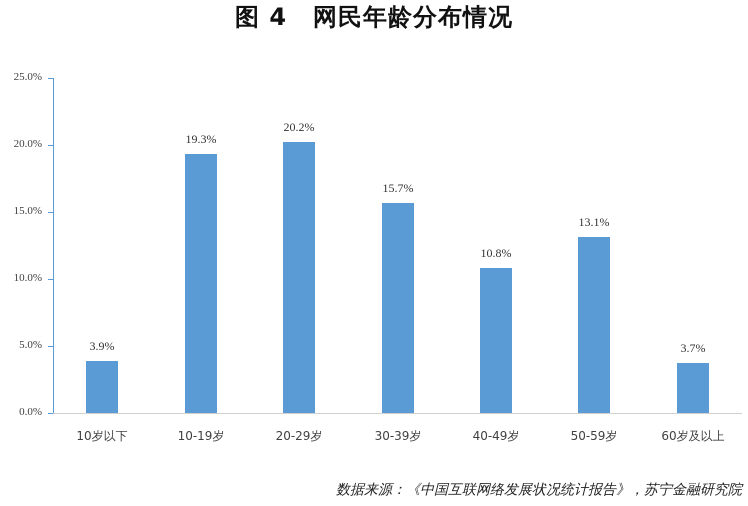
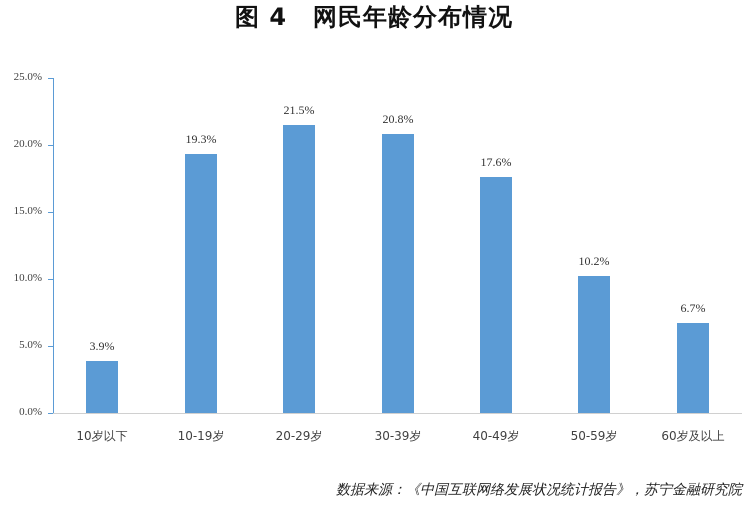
20-29岁: 20.2% -> 21.5%
30-39岁: 15.7% -> 20.8%
40-49岁: 10.8% -> 17.6%
50-59岁: 13.1% -> 10.2%
60岁及以上: 3.7% -> 6.7%
